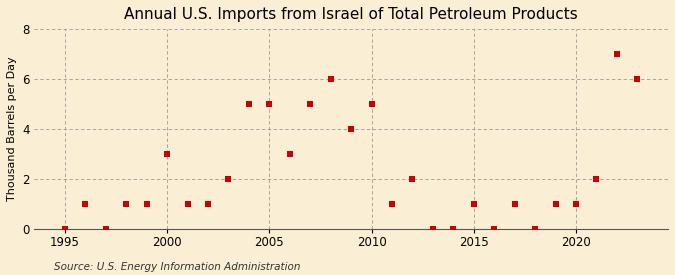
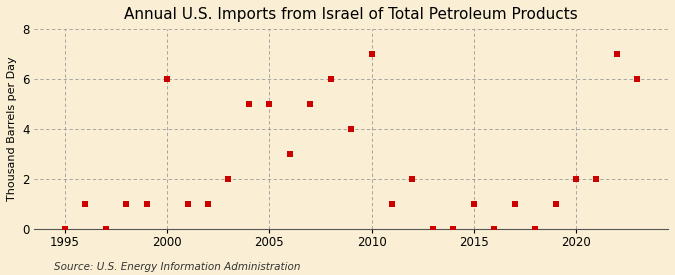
2000: 3 -> 6
2010: 5 -> 7
2020: 1 -> 2
